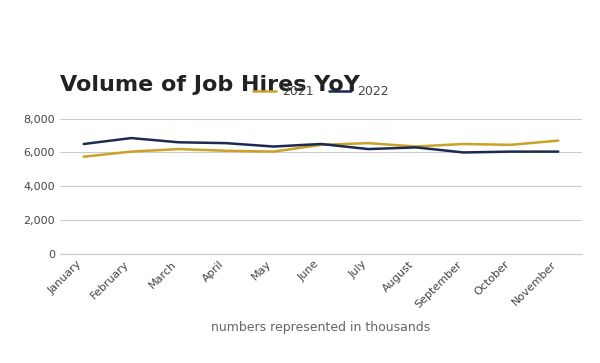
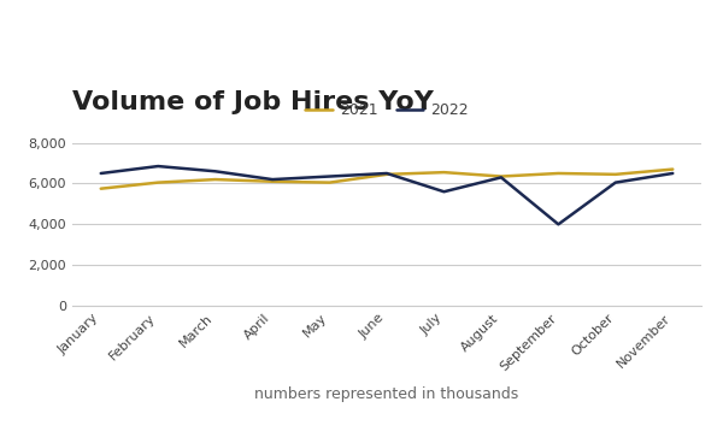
2022/April: 6,600 -> 6,200
2022/July: 6,200 -> 5,600
2022/September: 6,000 -> 4,000
2022/November: 6,000 -> 6,500
